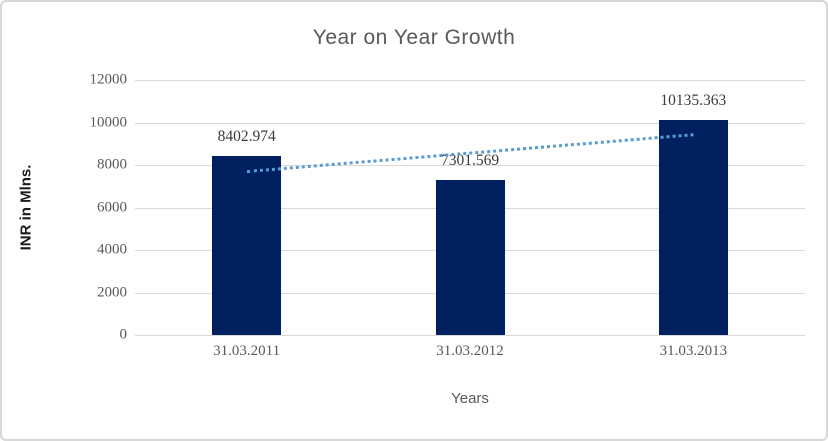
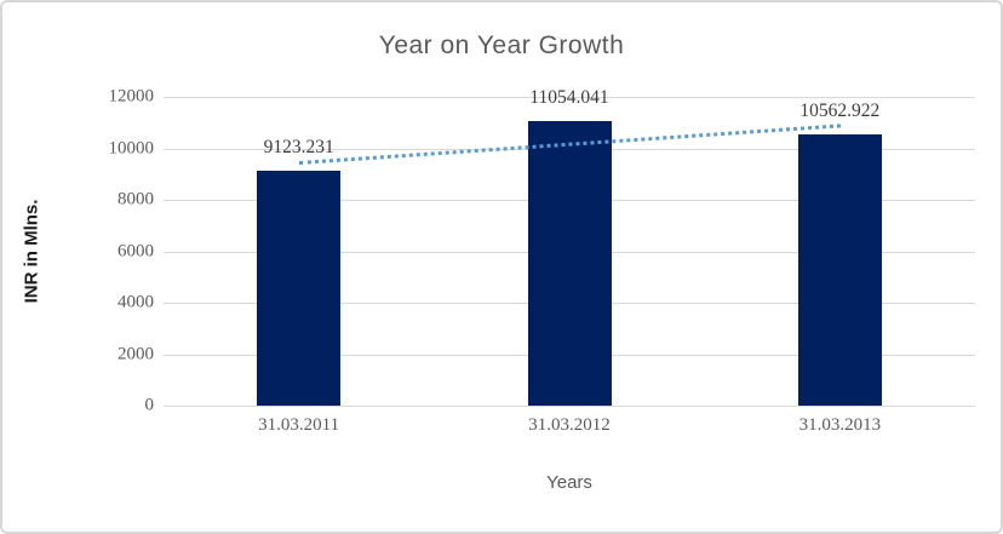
31.03.2011: 8402.974 -> 9123.231
31.03.2012: 7301.569 -> 11054.041
31.03.2013: 10135.363 -> 10562.922
